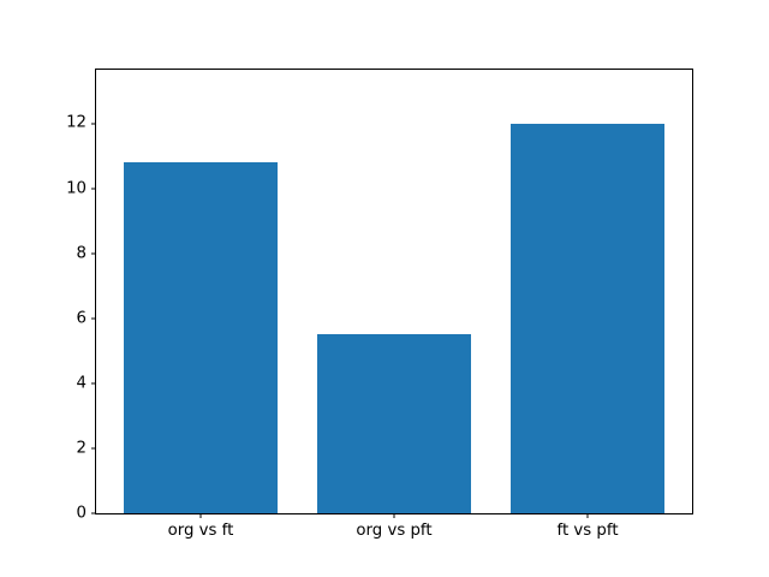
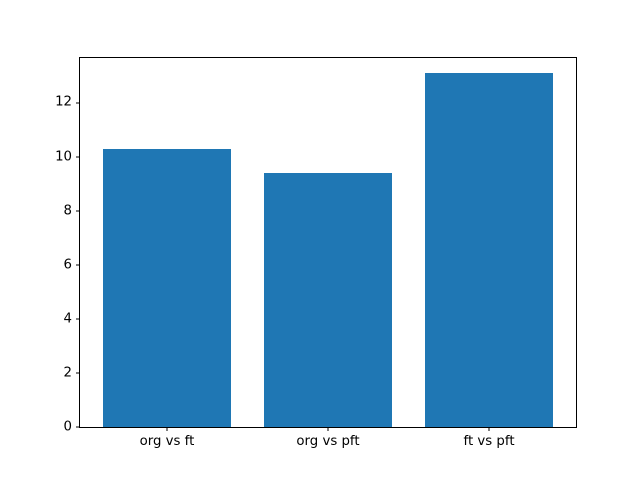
org vs ft: 10.8 -> 10.3
org vs pft: 5.5 -> 9.4
ft vs pft: 12.0 -> 13.1
